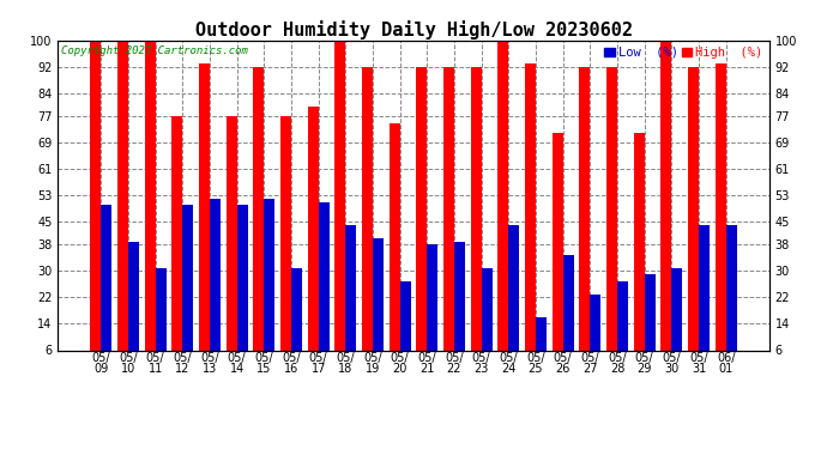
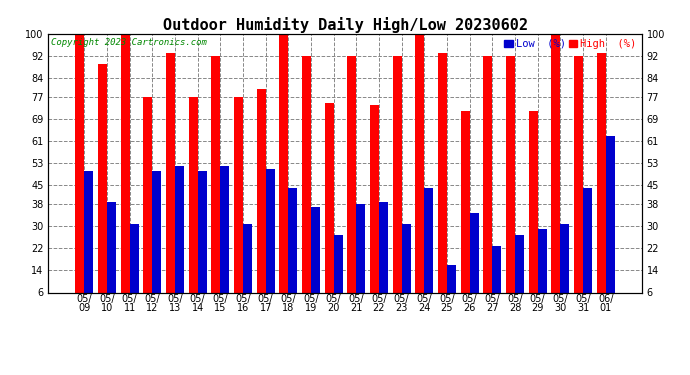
High (%)/05/ 10: 100 -> 89
Low (%)/05/ 19: 40 -> 37
High (%)/05/ 22: 92 -> 74
Low (%)/06/ 01: 44 -> 63
